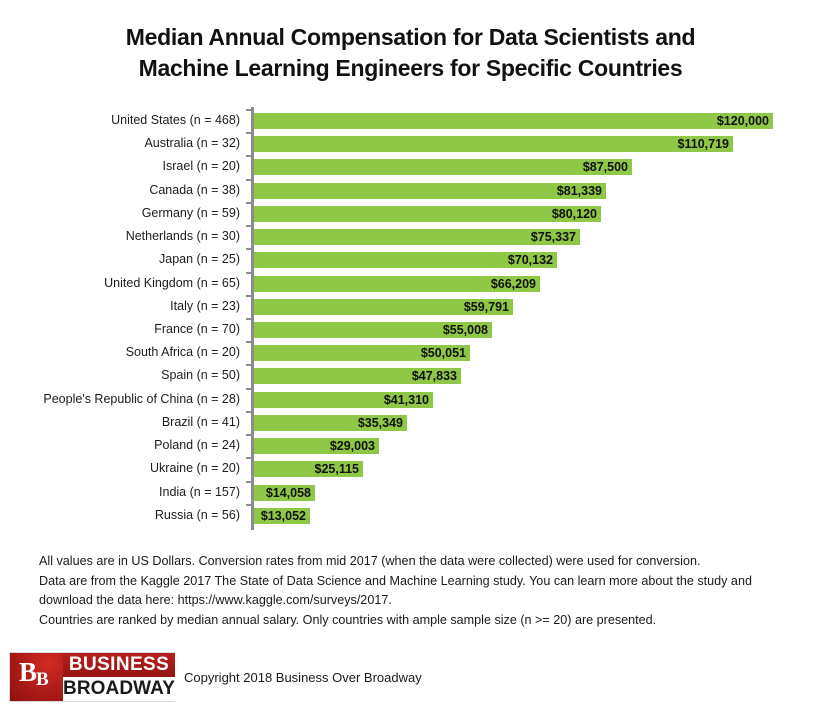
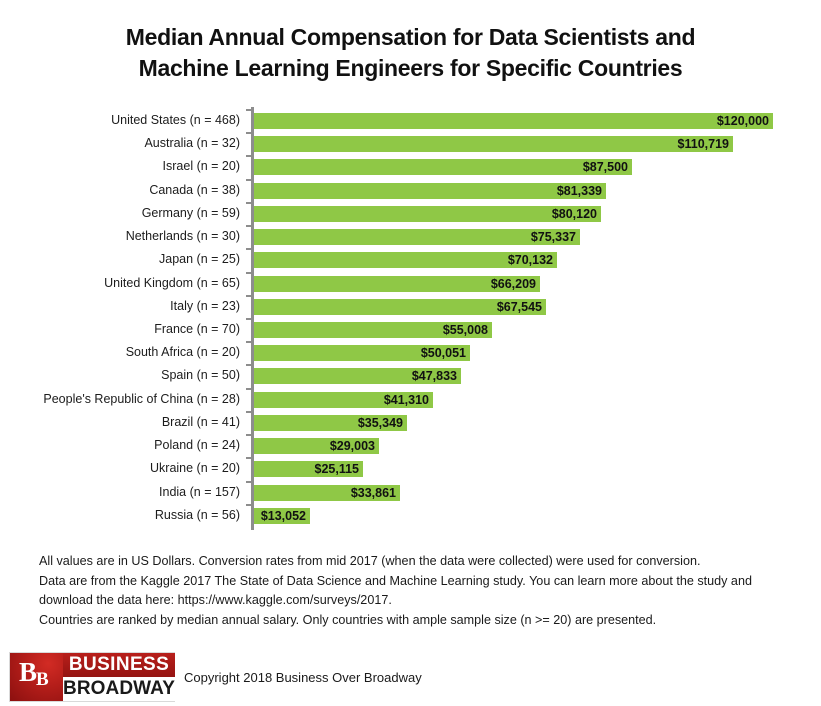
Italy (n = 23): $59,791 -> $67,545
India (n = 157): $14,058 -> $33,861
